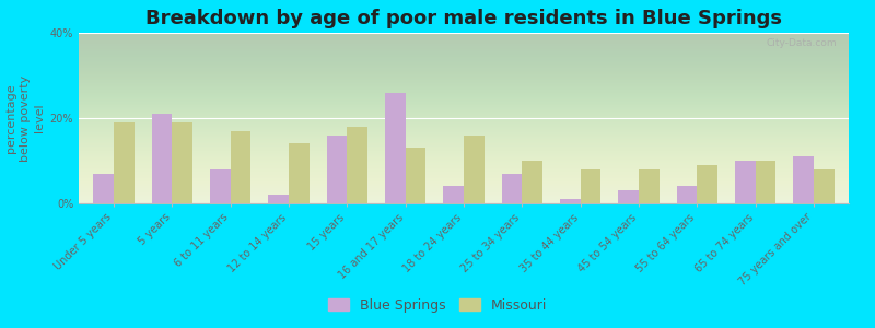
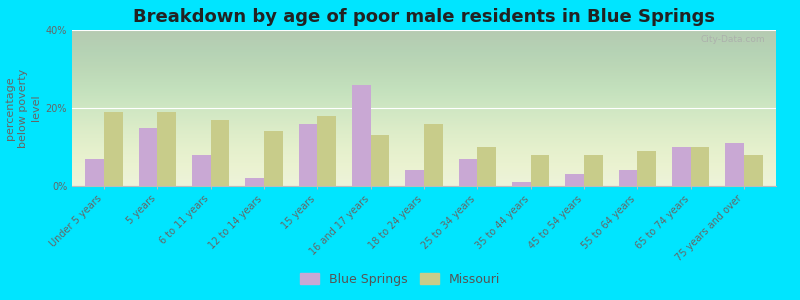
Blue Springs/5 years: 21% -> 15%
